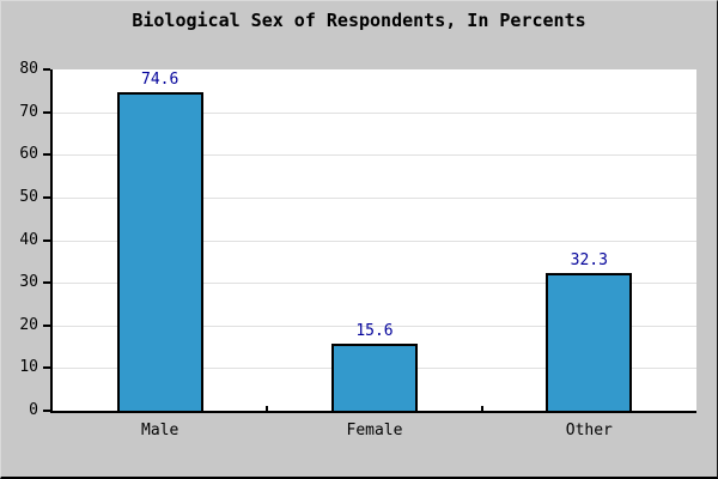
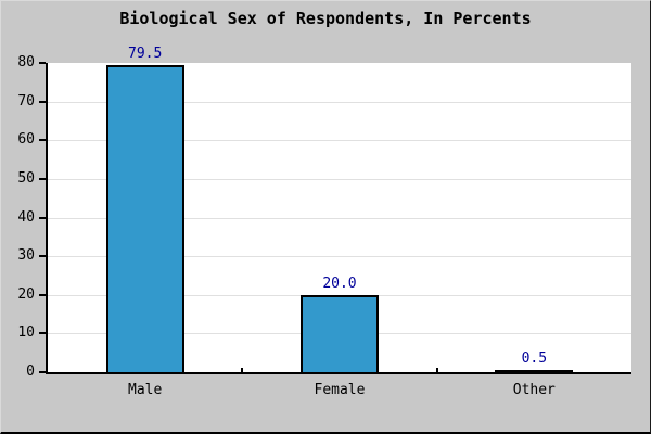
Male: 74.6 -> 79.5
Female: 15.6 -> 20.0
Other: 32.3 -> 0.5
